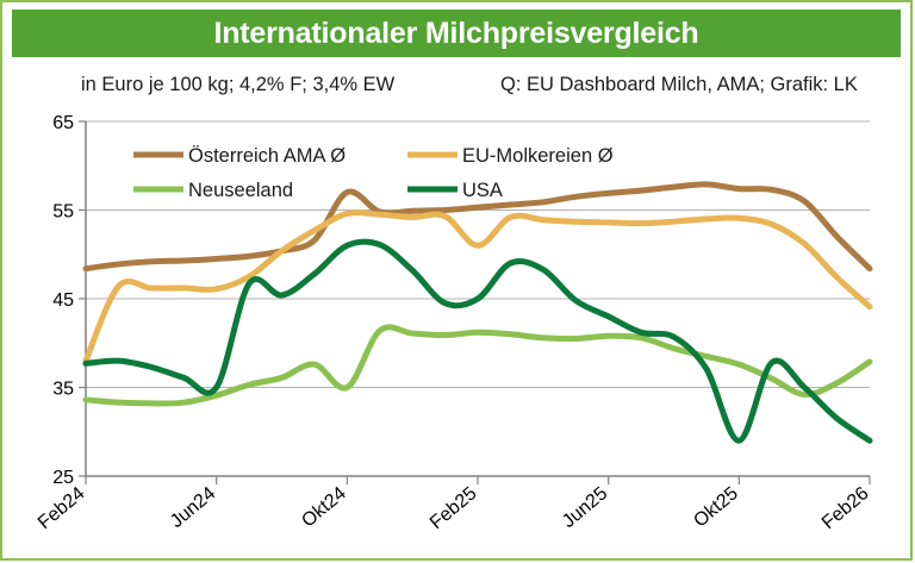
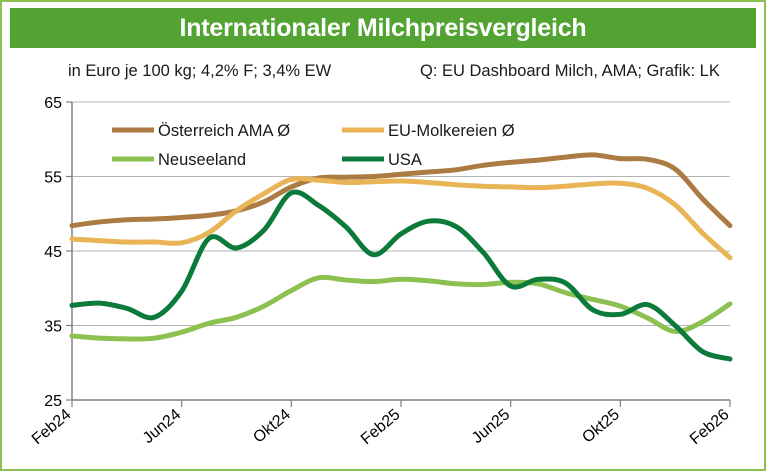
EU-Molkereien Ø/Feb24: 38 -> 47
USA/Jun24: 35 -> 40
Österreich AMA Ø/Okt24: 57 -> 54
Neuseeland/Okt24: 35 -> 40
USA/Okt24: 51 -> 53
EU-Molkereien Ø/Feb25: 51 -> 54
USA/Feb25: 45 -> 47
USA/Jun25: 43 -> 40
USA/Okt25: 29 -> 36
USA/Feb26: 29 -> 30
